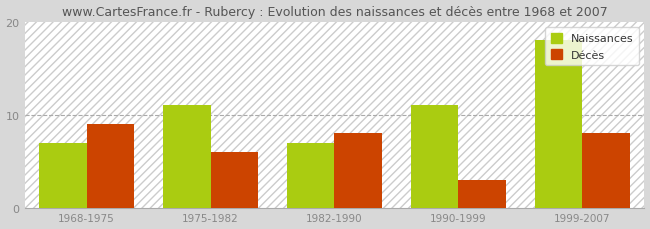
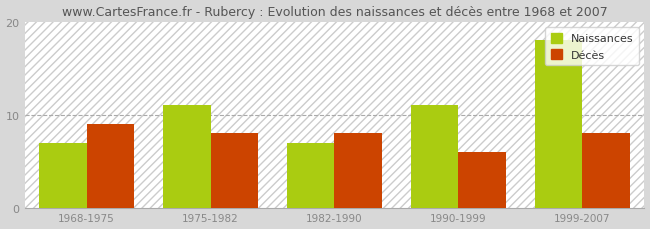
Décès/1975-1982: 6 -> 8
Décès/1990-1999: 3 -> 6
